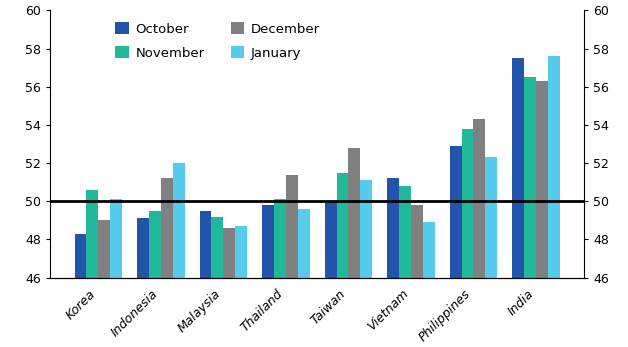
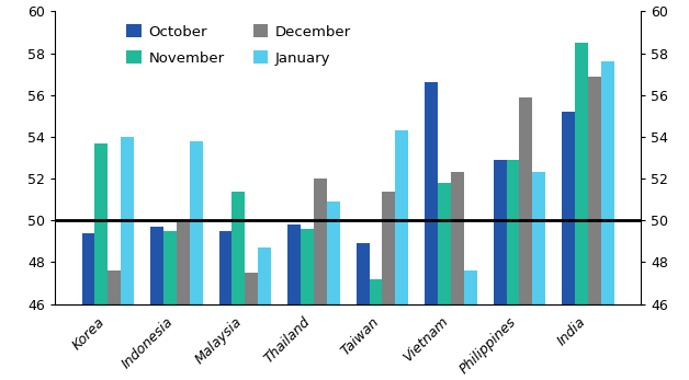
October/Korea: 48.3 -> 49.4
November/Korea: 50.6 -> 53.7
December/Korea: 49.0 -> 47.6
January/Korea: 50.1 -> 54.0
October/Indonesia: 49.1 -> 49.7
December/Indonesia: 51.2 -> 49.9
January/Indonesia: 52.0 -> 53.8
November/Malaysia: 49.2 -> 51.4
December/Malaysia: 48.6 -> 47.5
November/Thailand: 50.1 -> 49.6
December/Thailand: 51.4 -> 52.0
January/Thailand: 49.6 -> 50.9
October/Taiwan: 50.0 -> 48.9
November/Taiwan: 51.5 -> 47.2
December/Taiwan: 52.8 -> 51.4
January/Taiwan: 51.1 -> 54.3
October/Vietnam: 51.2 -> 56.6
November/Vietnam: 50.8 -> 51.8
December/Vietnam: 49.8 -> 52.3
January/Vietnam: 48.9 -> 47.6
November/Philippines: 53.8 -> 52.9
December/Philippines: 54.3 -> 55.9
October/India: 57.5 -> 55.2
November/India: 56.5 -> 58.5
December/India: 56.3 -> 56.9
